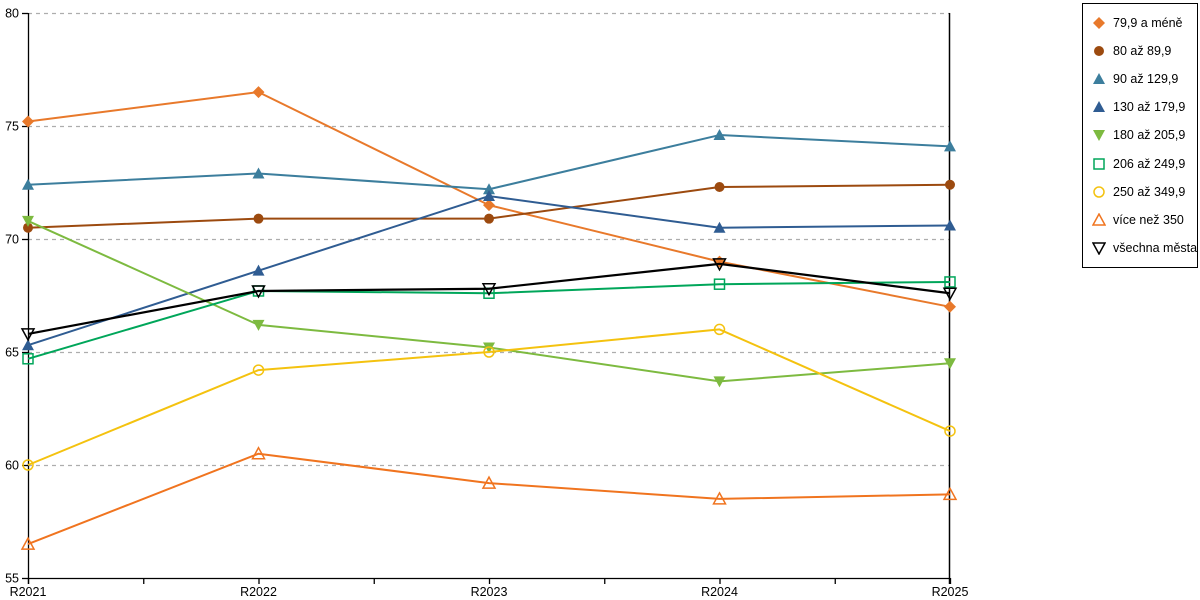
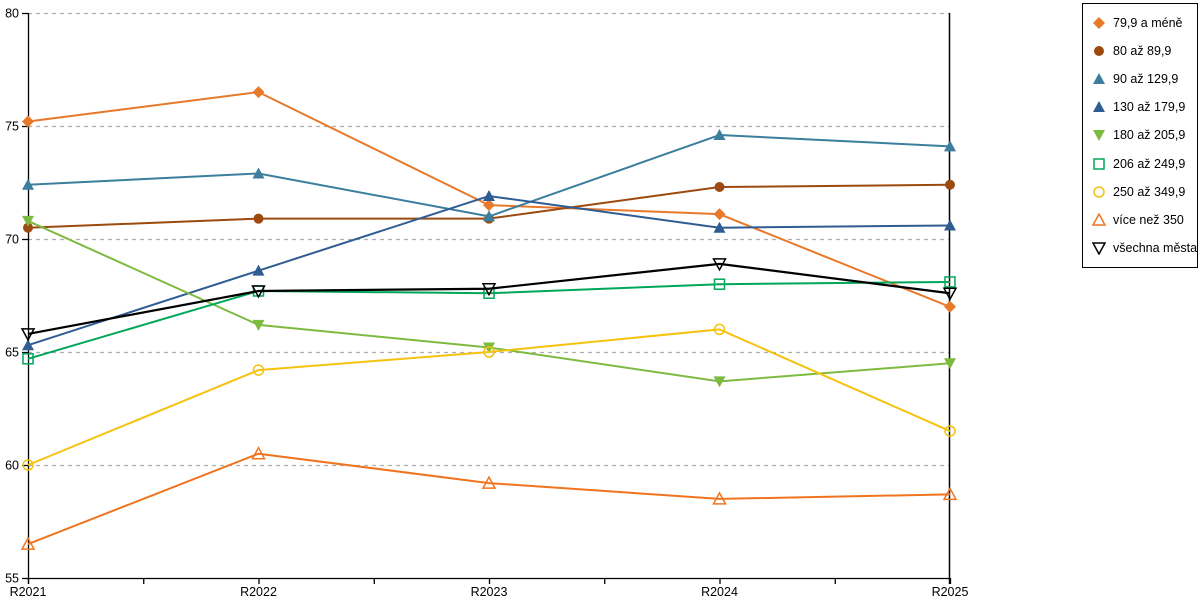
90 až 129,9/R2023: 72.2 -> 71.0
79,9 a méně/R2024: 69.0 -> 71.1
